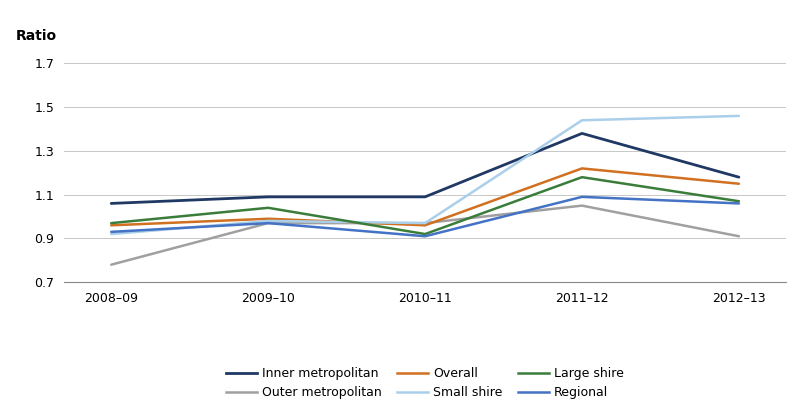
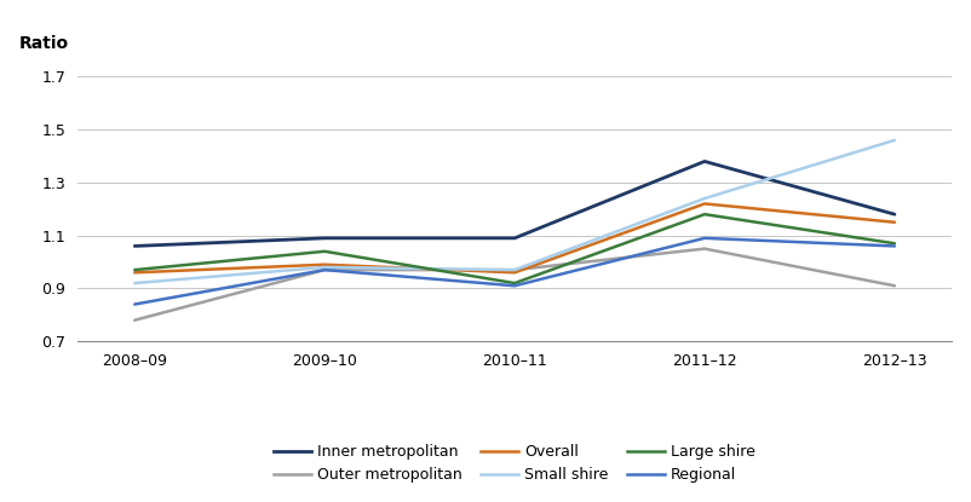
Regional/2008–09: 0.93 -> 0.84
Small shire/2011–12: 1.44 -> 1.24
